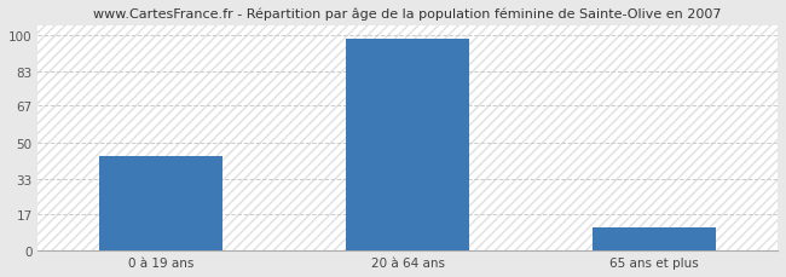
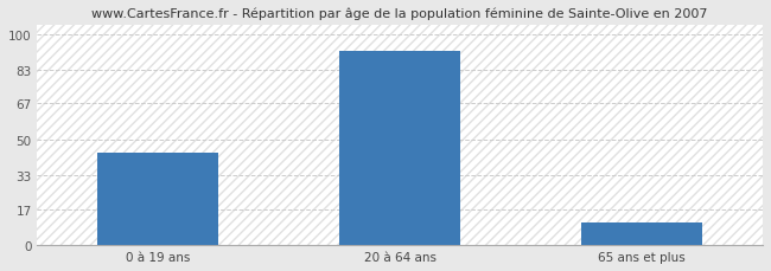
20 à 64 ans: 98 -> 92
